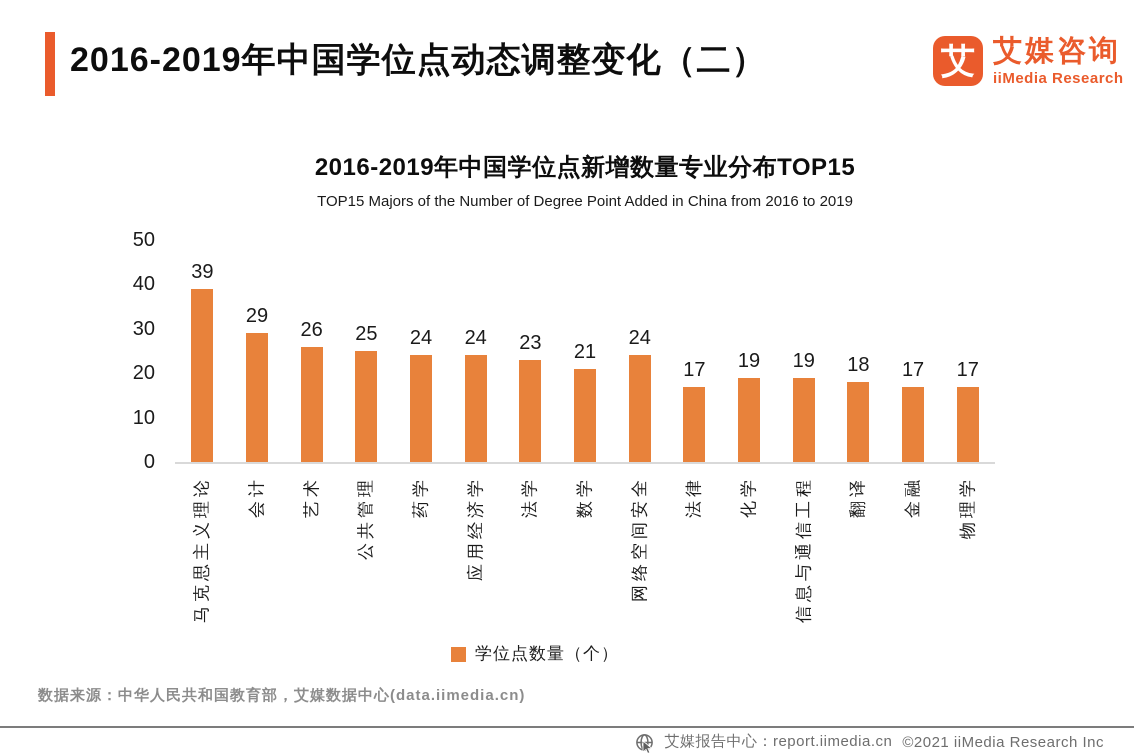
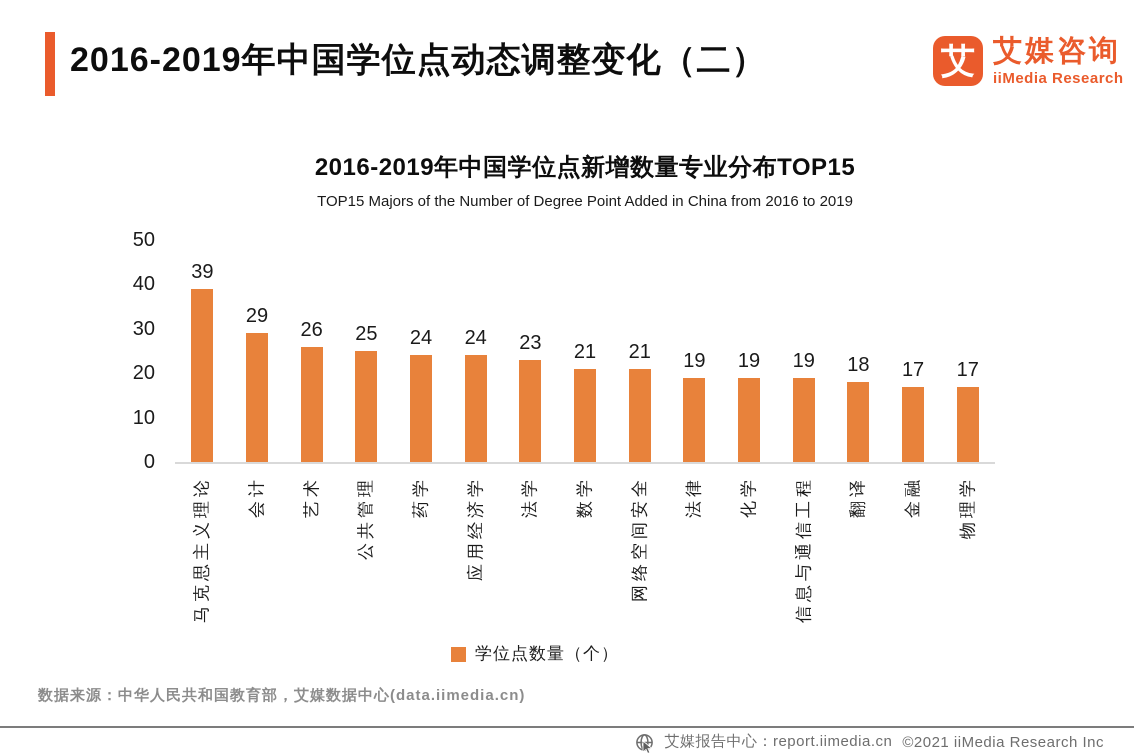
网络空间安全: 24 -> 21
法律: 17 -> 19
